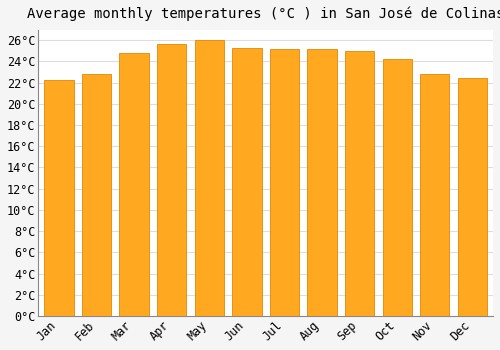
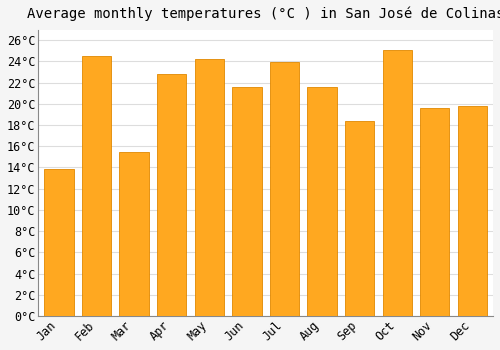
Jan: 22.2°C -> 13.9°C
Feb: 22.8°C -> 24.5°C
Mar: 24.8°C -> 15.5°C
Apr: 25.6°C -> 22.8°C
May: 26.0°C -> 24.2°C
Jun: 25.3°C -> 21.6°C
Jul: 25.2°C -> 23.9°C
Aug: 25.2°C -> 21.6°C
Sep: 25.0°C -> 18.4°C
Oct: 24.2°C -> 25.1°C
Nov: 22.8°C -> 19.6°C
Dec: 22.4°C -> 19.8°C
